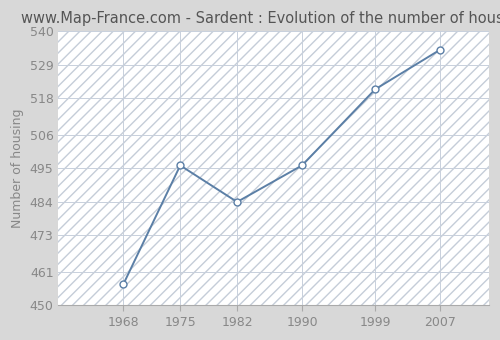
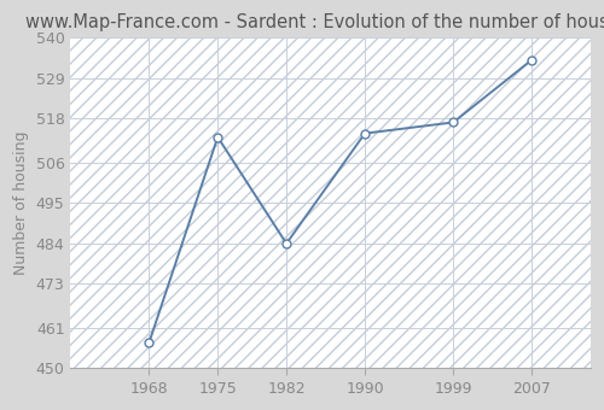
1975: 496 -> 513
1990: 496 -> 514
1999: 521 -> 517
